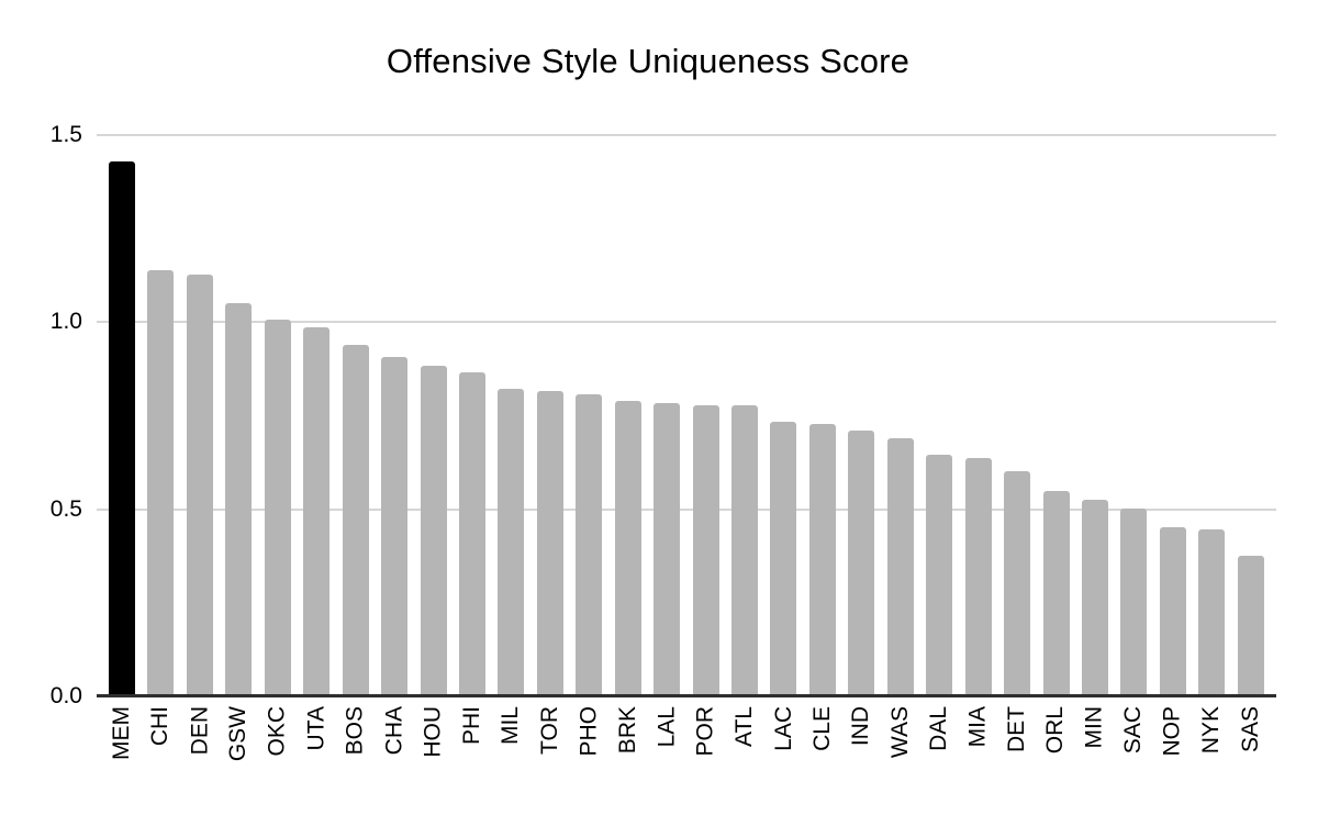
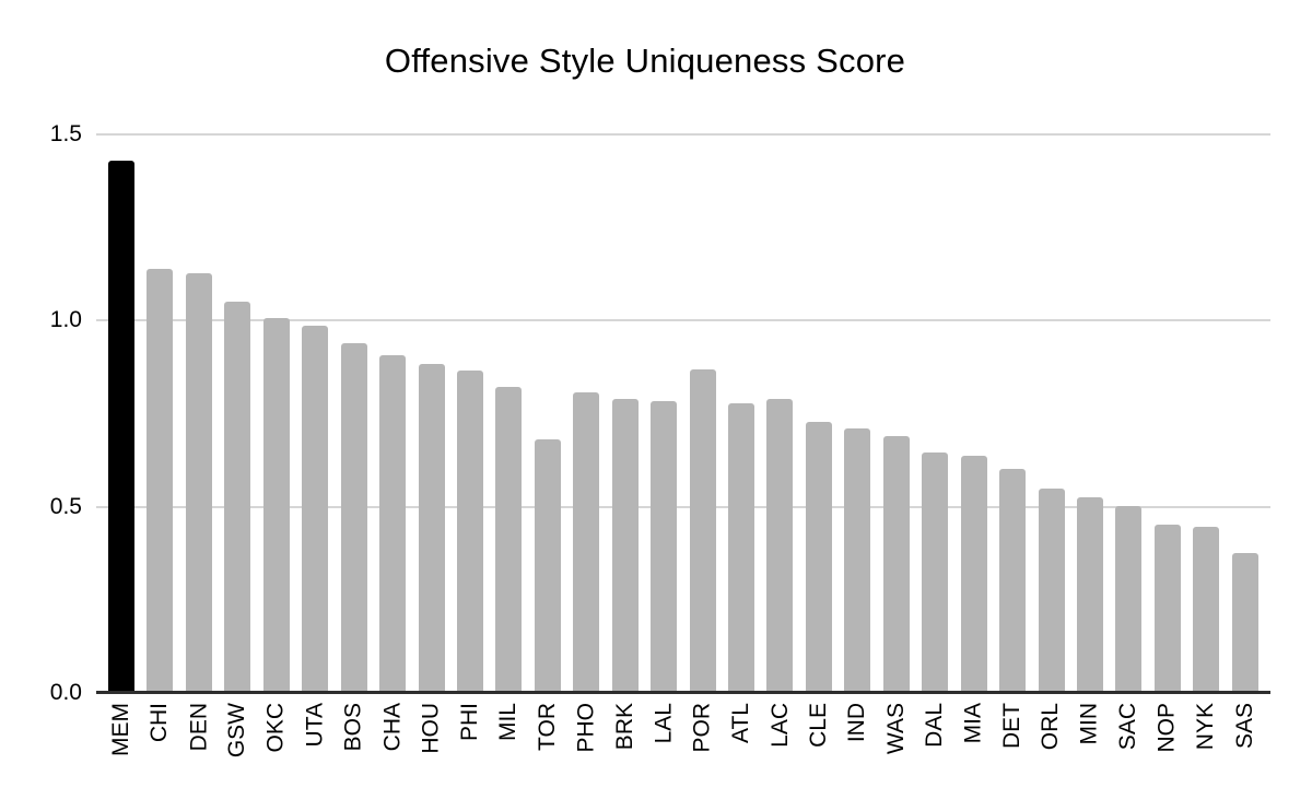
TOR: 0.81 -> 0.68
POR: 0.78 -> 0.87
LAC: 0.73 -> 0.79
